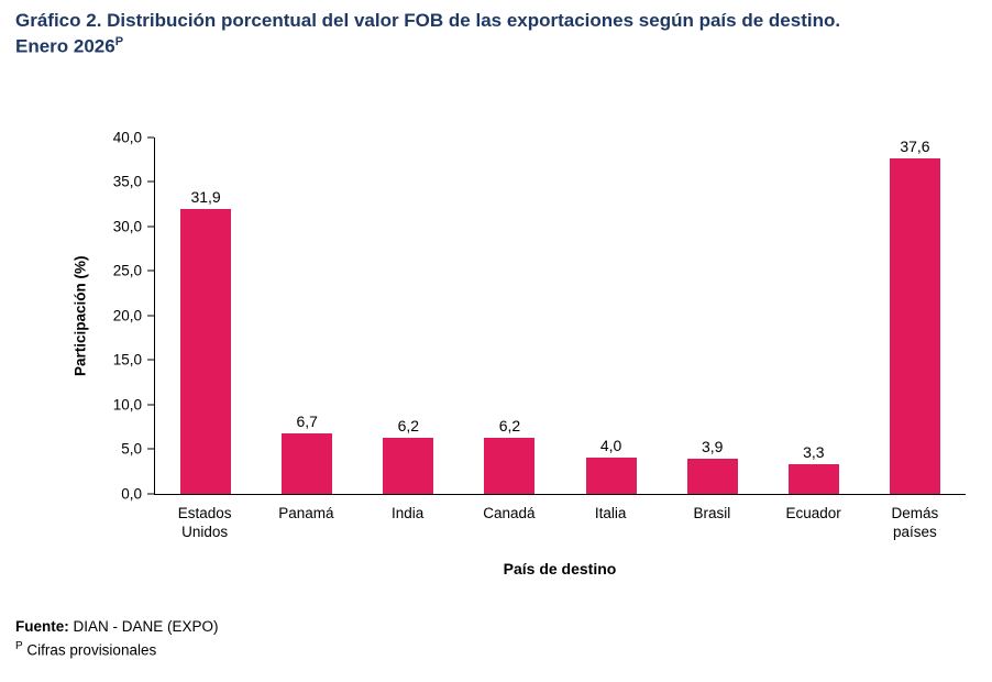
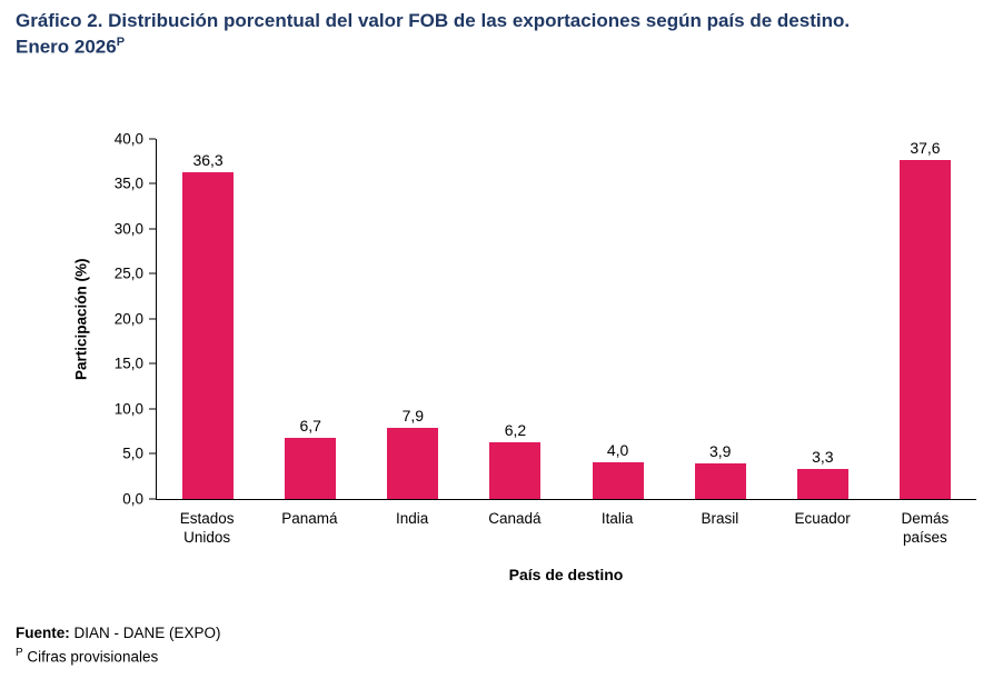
Estados Unidos: 31,9 -> 36,3
India: 6,2 -> 7,9
